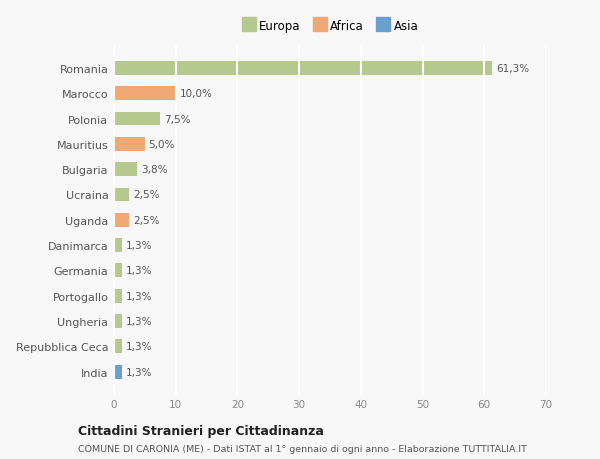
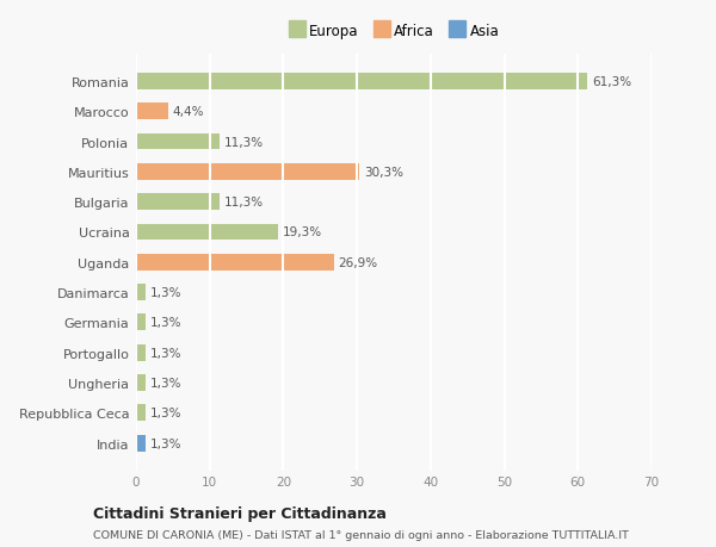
Marocco: 10,0% -> 4,4%
Polonia: 7,5% -> 11,3%
Mauritius: 5,0% -> 30,3%
Bulgaria: 3,8% -> 11,3%
Ucraina: 2,5% -> 19,3%
Uganda: 2,5% -> 26,9%
